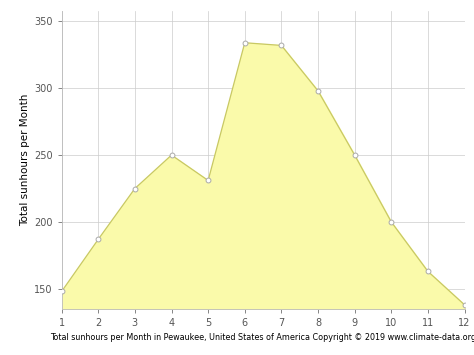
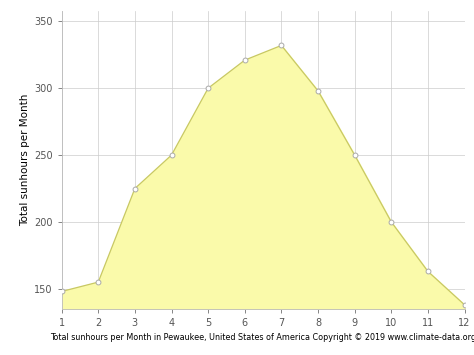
2: 187 -> 155
5: 231 -> 300
6: 334 -> 321
